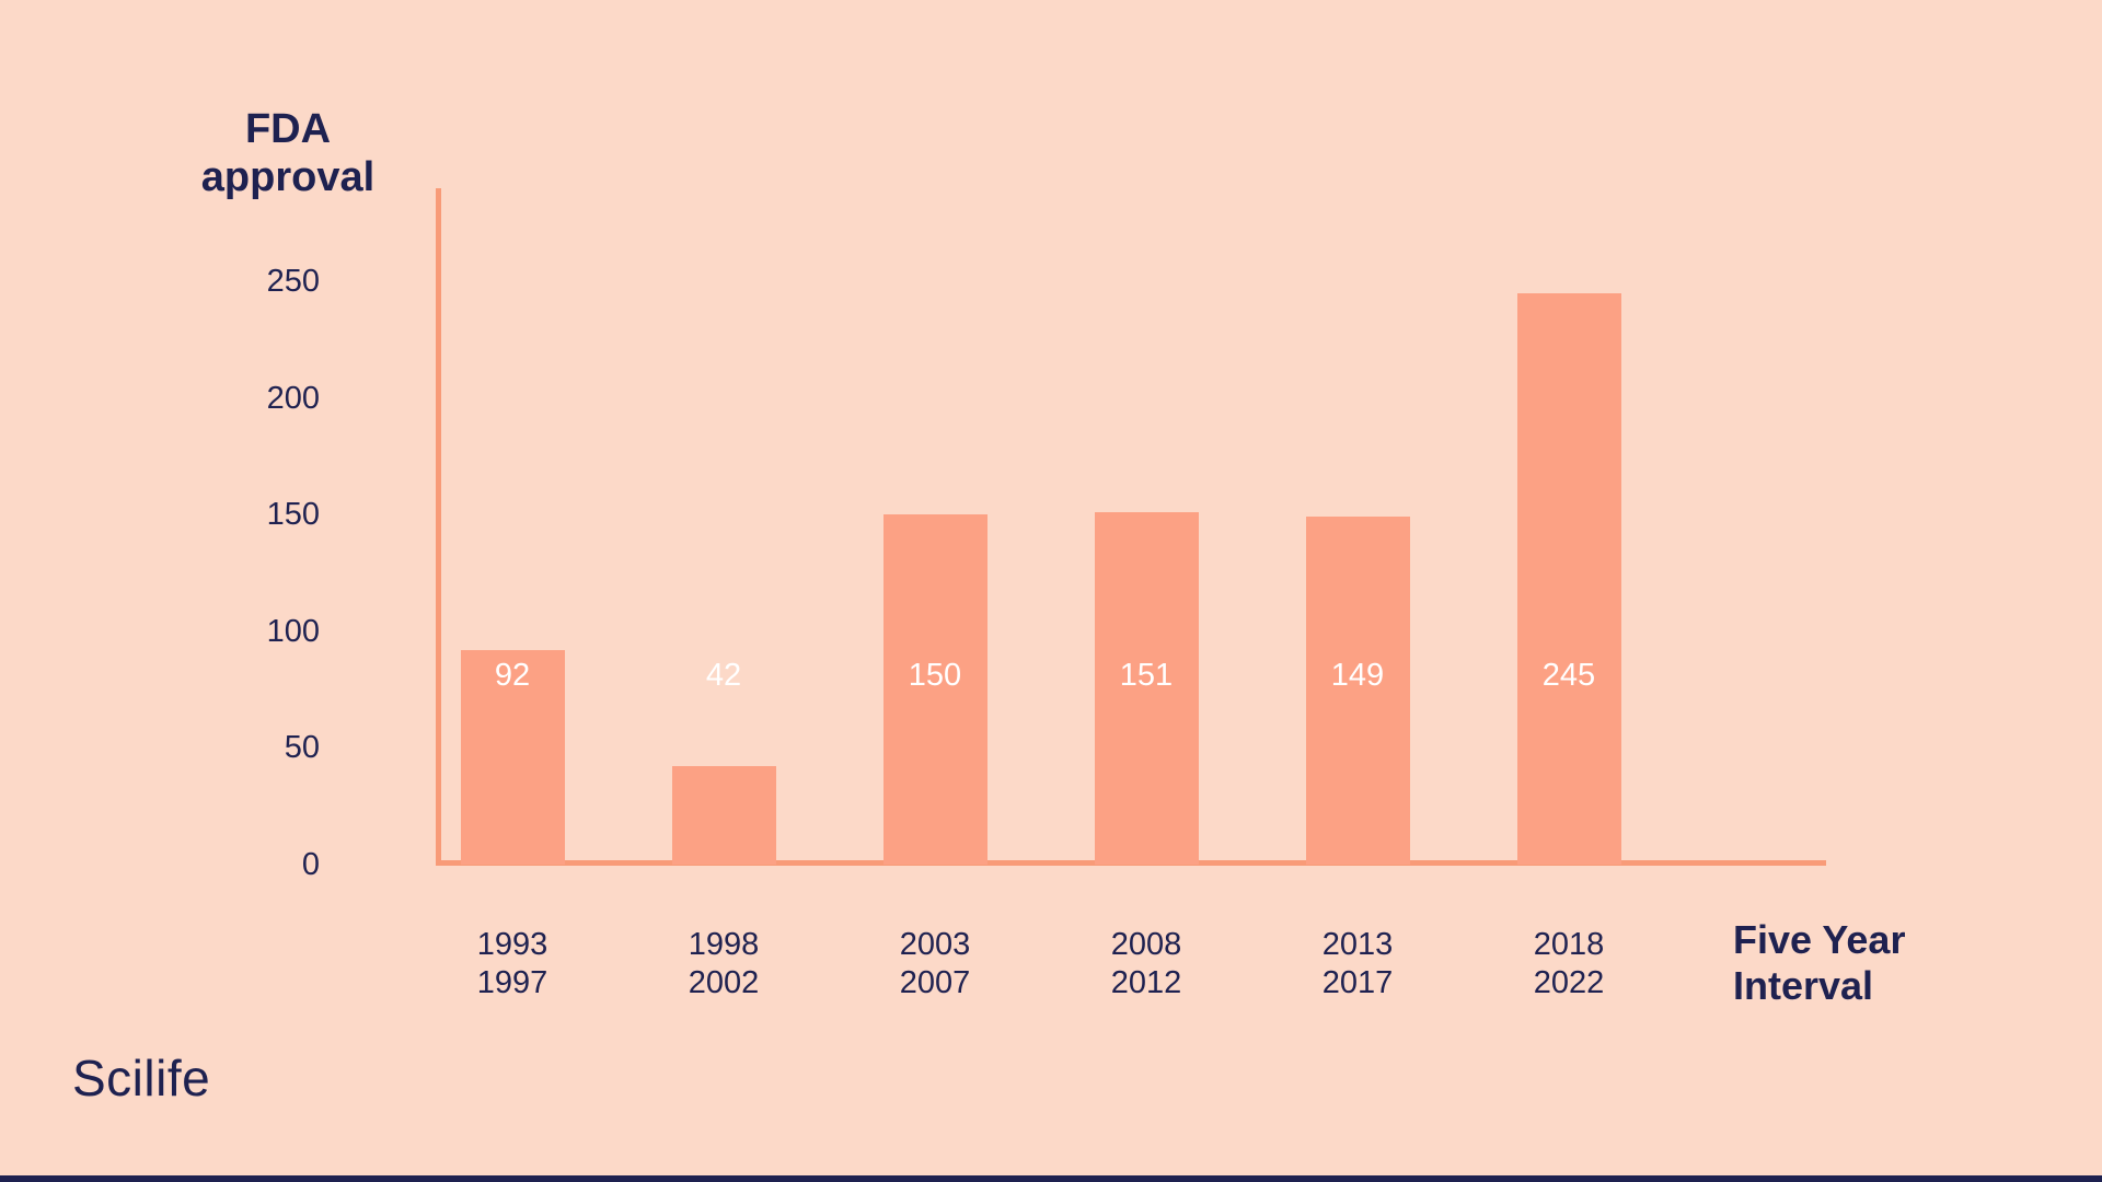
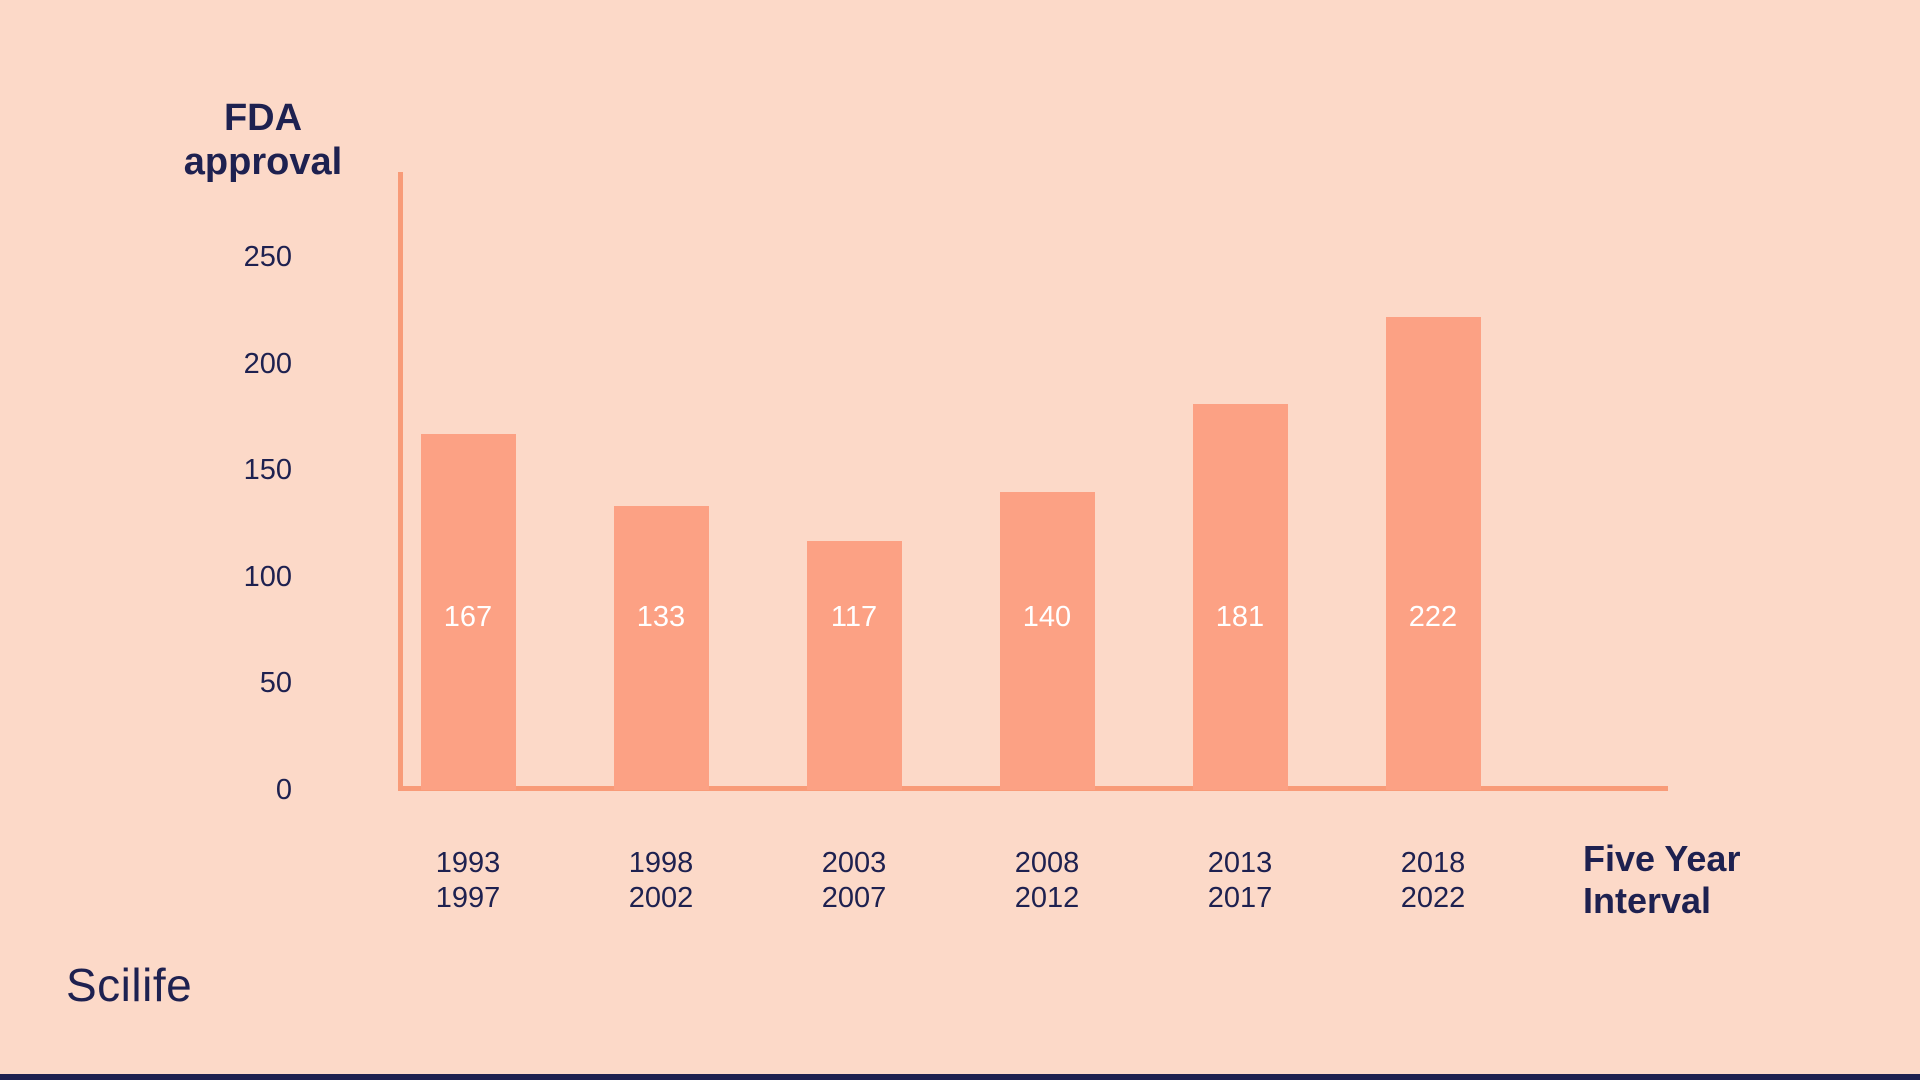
1993 1997: 92 -> 167
1998 2002: 42 -> 133
2003 2007: 150 -> 117
2008 2012: 151 -> 140
2013 2017: 149 -> 181
2018 2022: 245 -> 222
